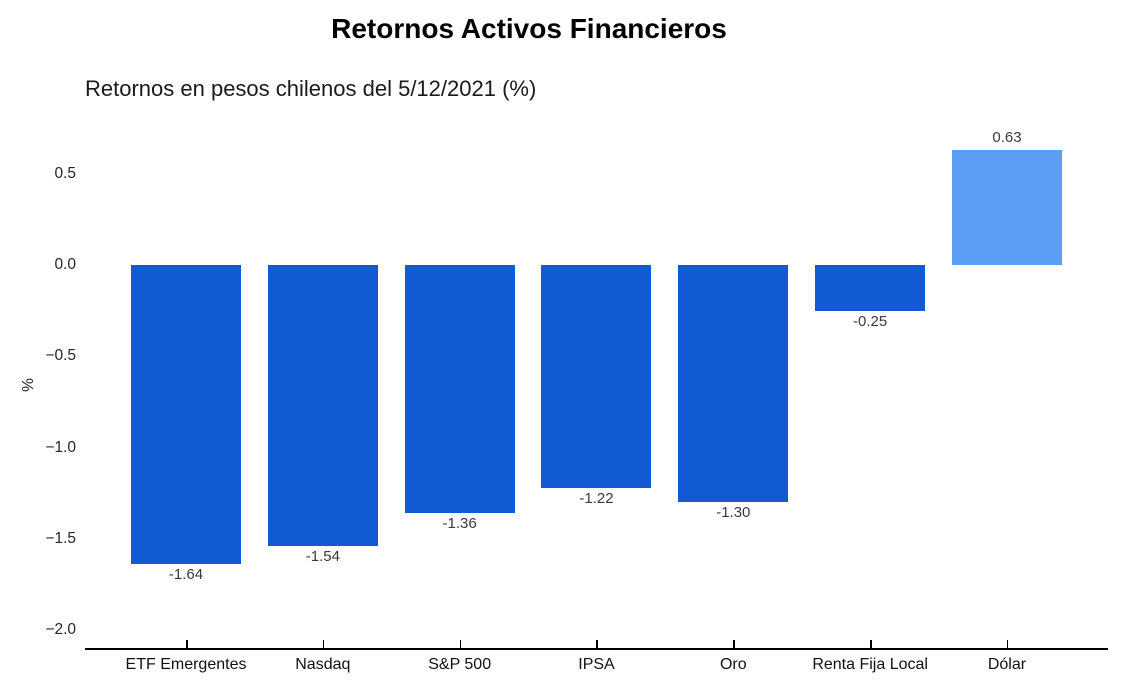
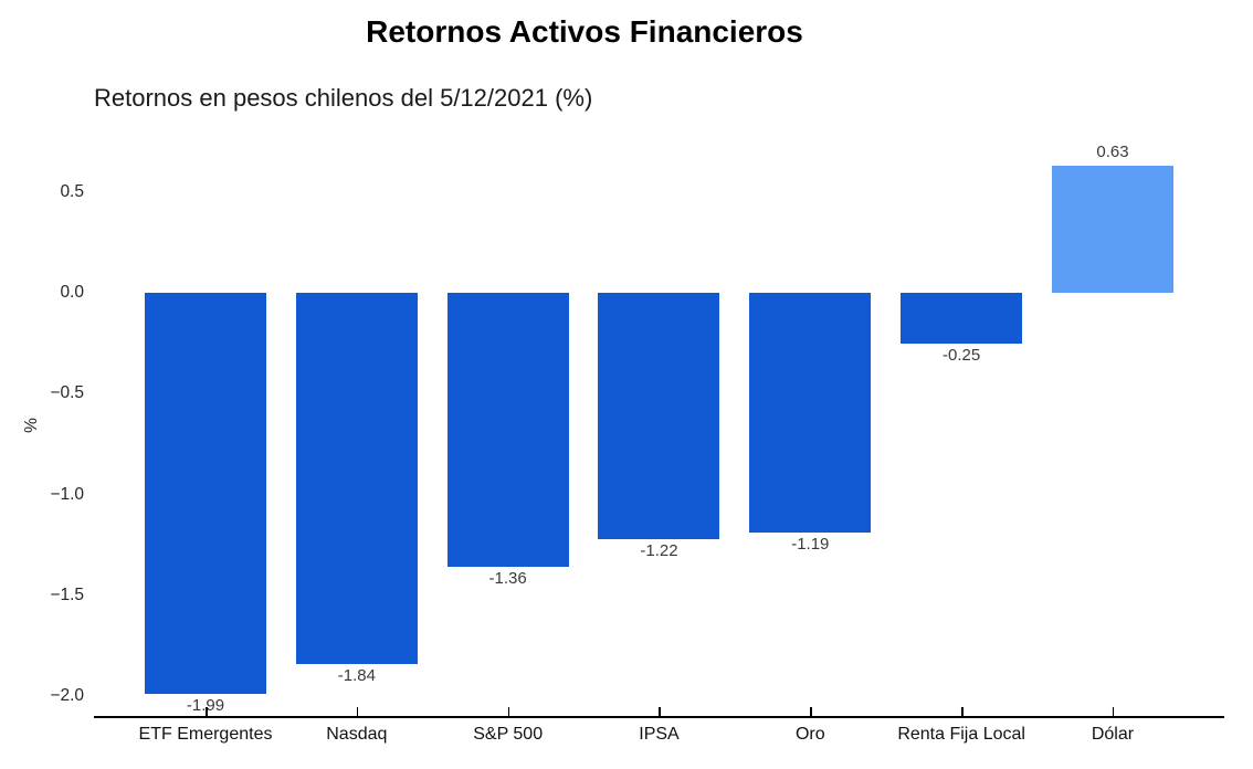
ETF Emergentes: -1.64 -> -1.99
Nasdaq: -1.54 -> -1.84
Oro: -1.30 -> -1.19
